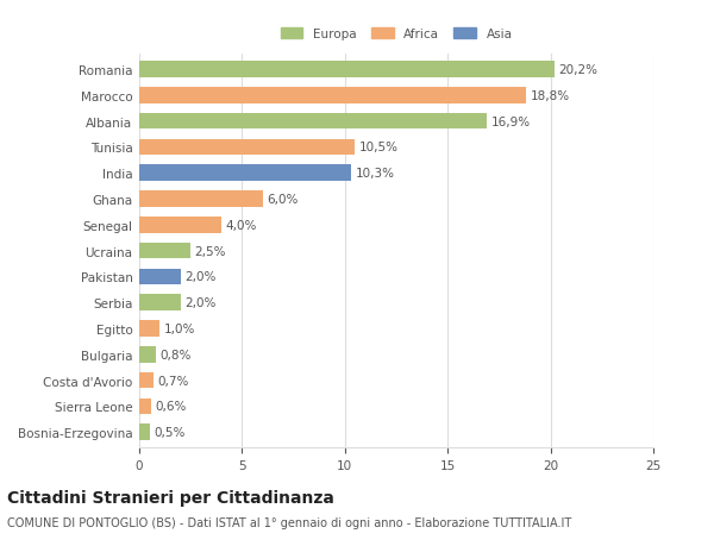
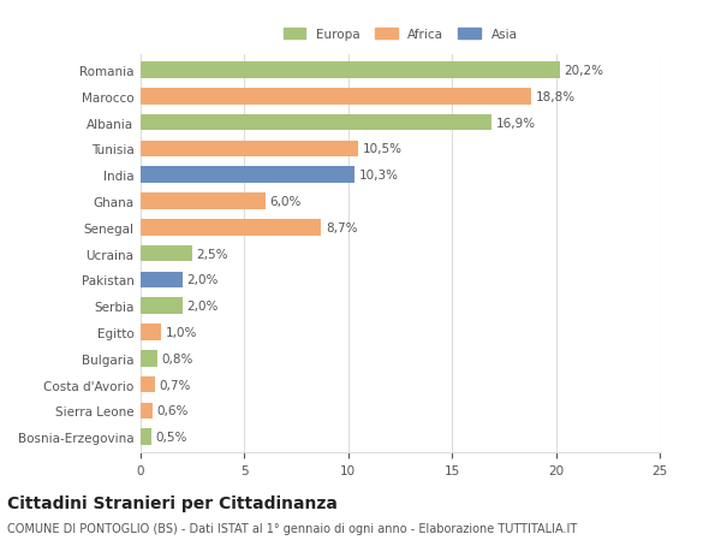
Senegal: 4,0% -> 8,7%
